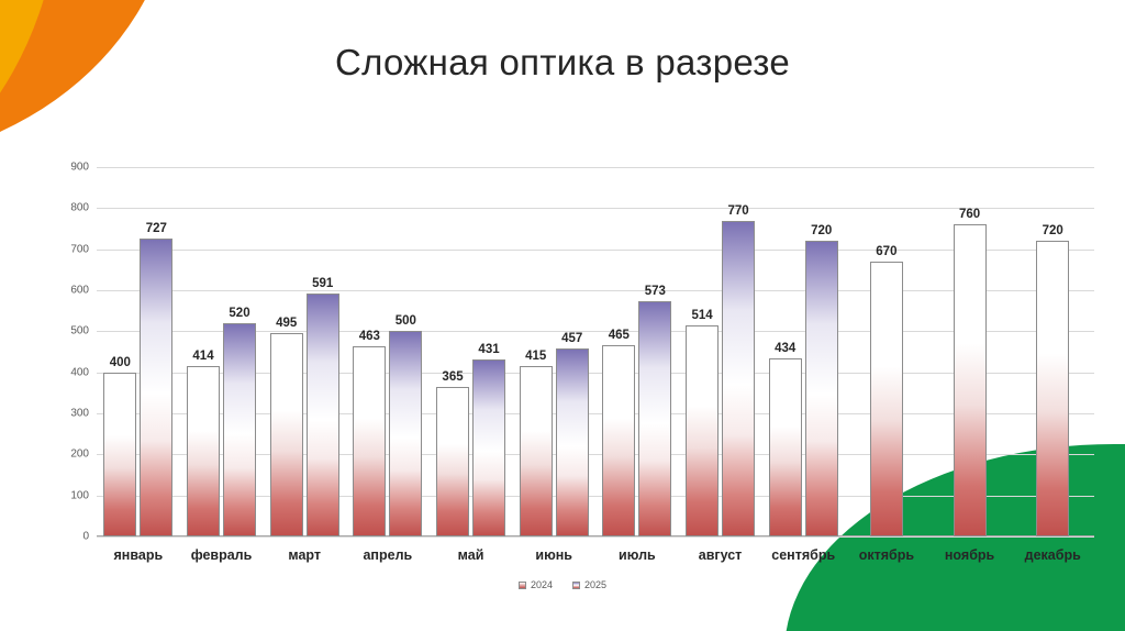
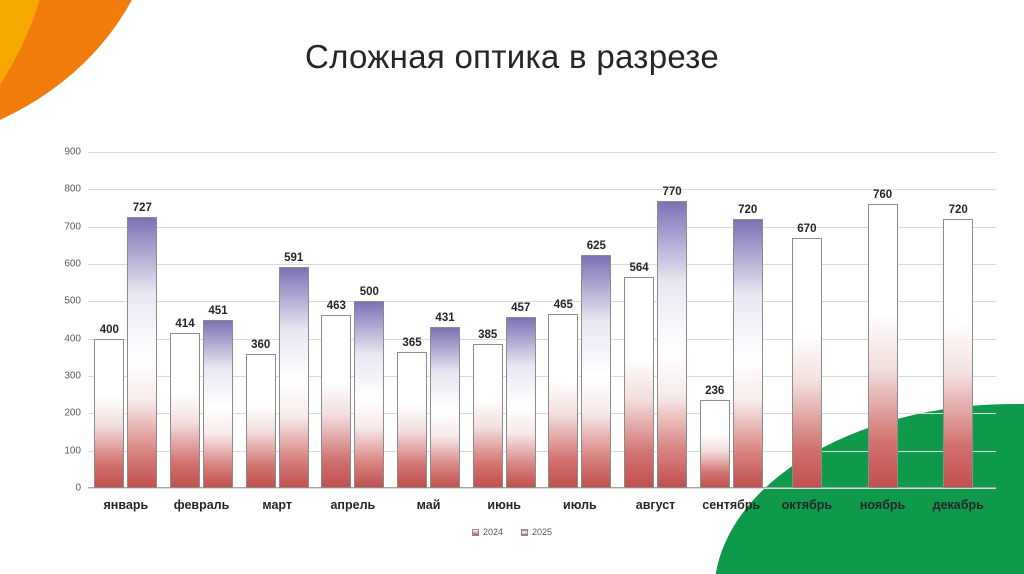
2025/февраль: 520 -> 451
2024/март: 495 -> 360
2024/июнь: 415 -> 385
2025/июль: 573 -> 625
2024/август: 514 -> 564
2024/сентябрь: 434 -> 236
